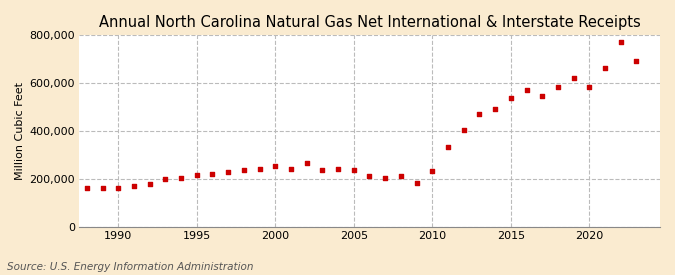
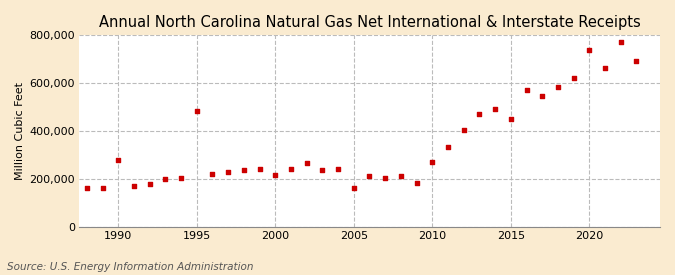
1990: 162,000 -> 280,000
1995: 215,000 -> 485,000
2000: 252,000 -> 215,000
2005: 237,000 -> 160,000
2010: 232,000 -> 270,000
2015: 537,000 -> 450,000
2020: 582,000 -> 740,000
